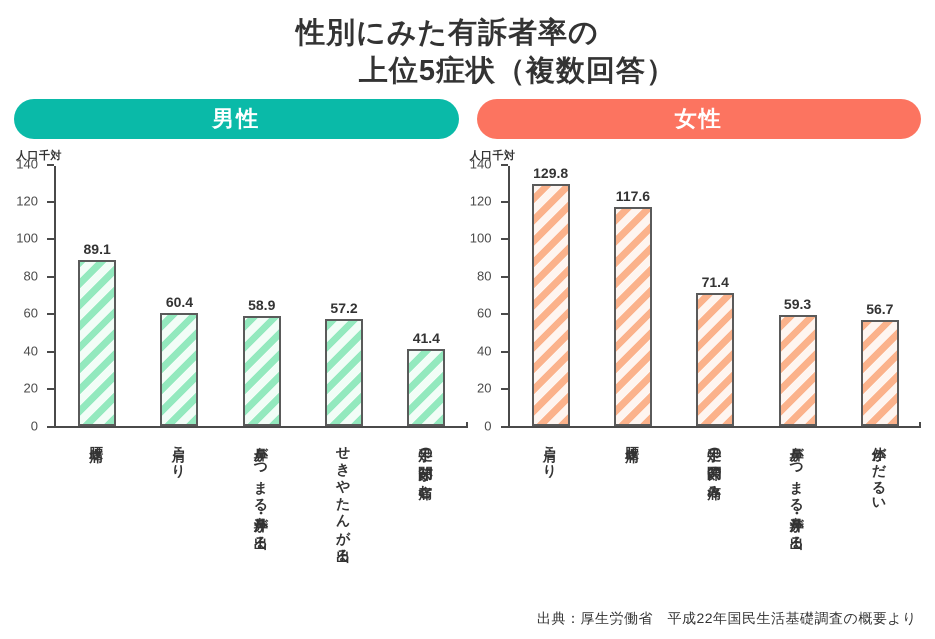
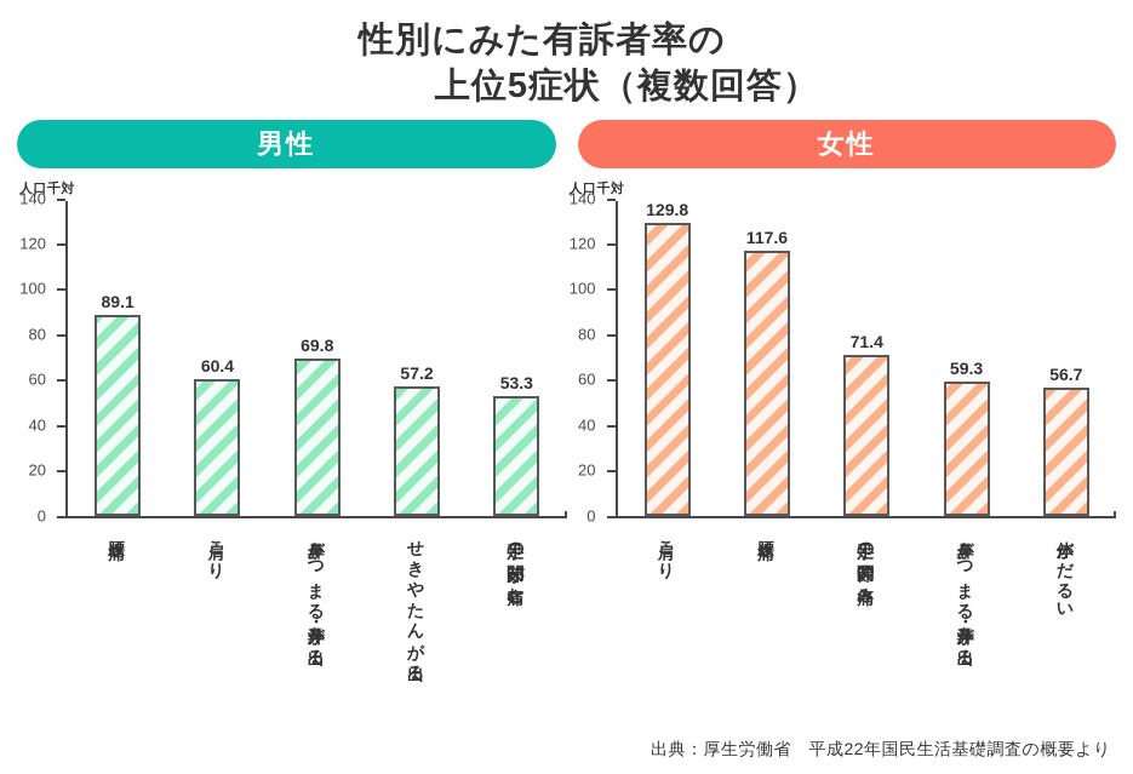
男性/鼻がつまる・鼻汁が出る: 58.9 -> 69.8
男性/手足の関節が痛む: 41.4 -> 53.3
